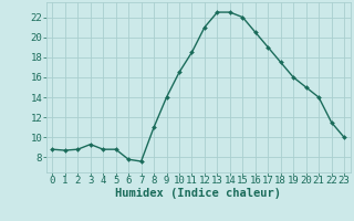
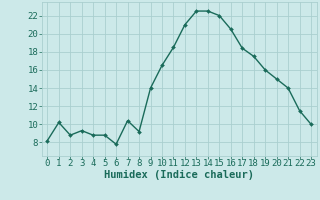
0: 8.8 -> 8.2
1: 8.7 -> 10.2
7: 7.6 -> 10.4
8: 11.0 -> 9.2
17: 19.0 -> 18.4
